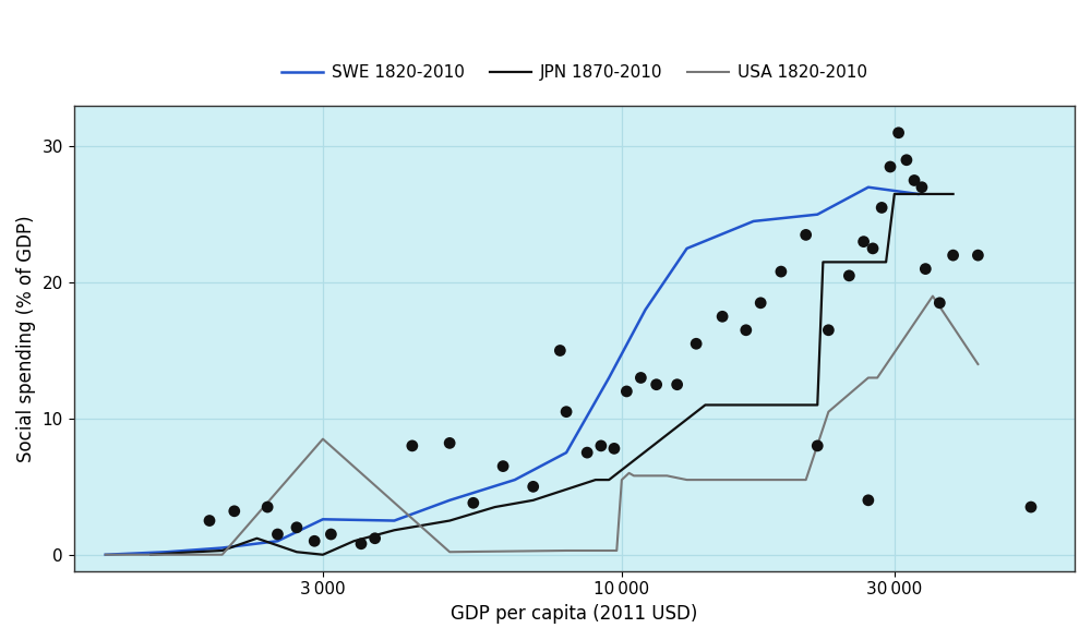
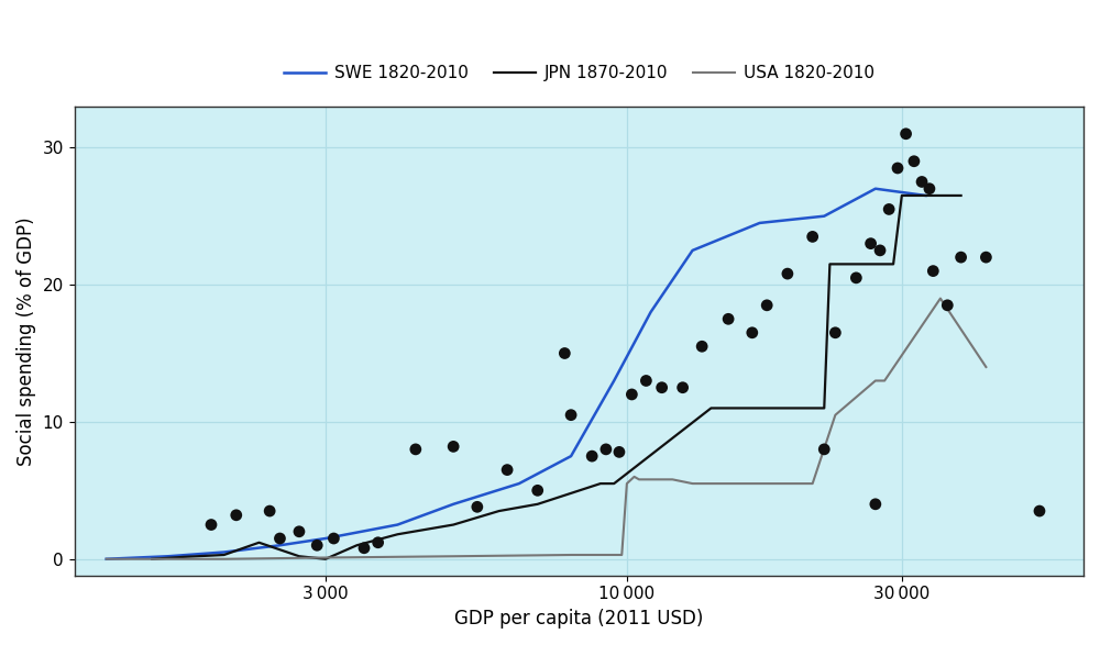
SWE 1820-2010/3 000: 2.6 -> 1.5
USA 1820-2010/3 000: 8.5 -> 0.1
